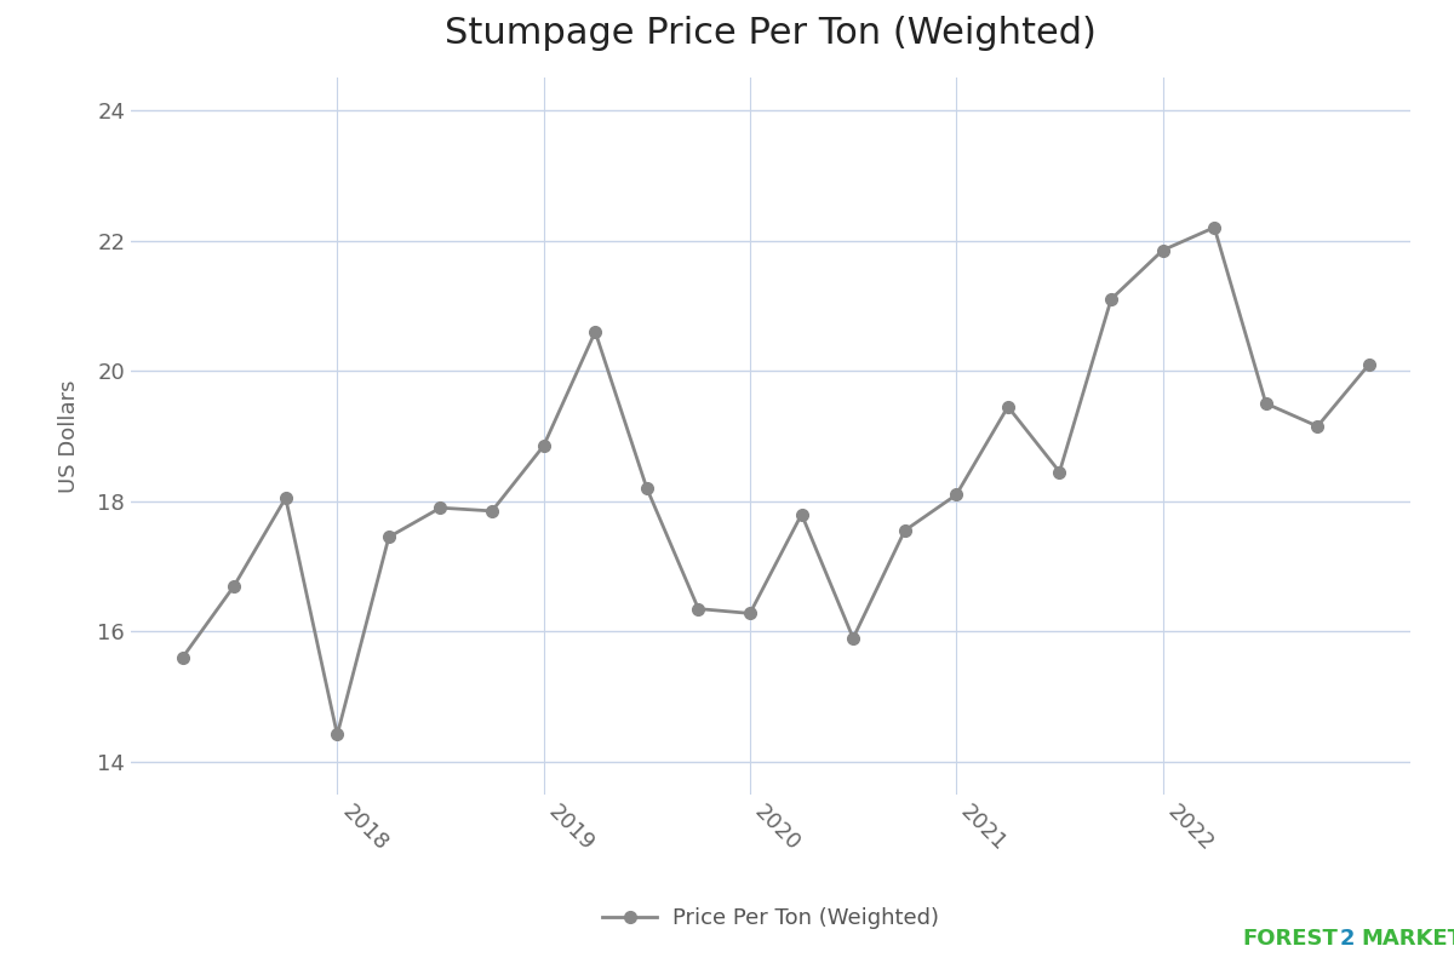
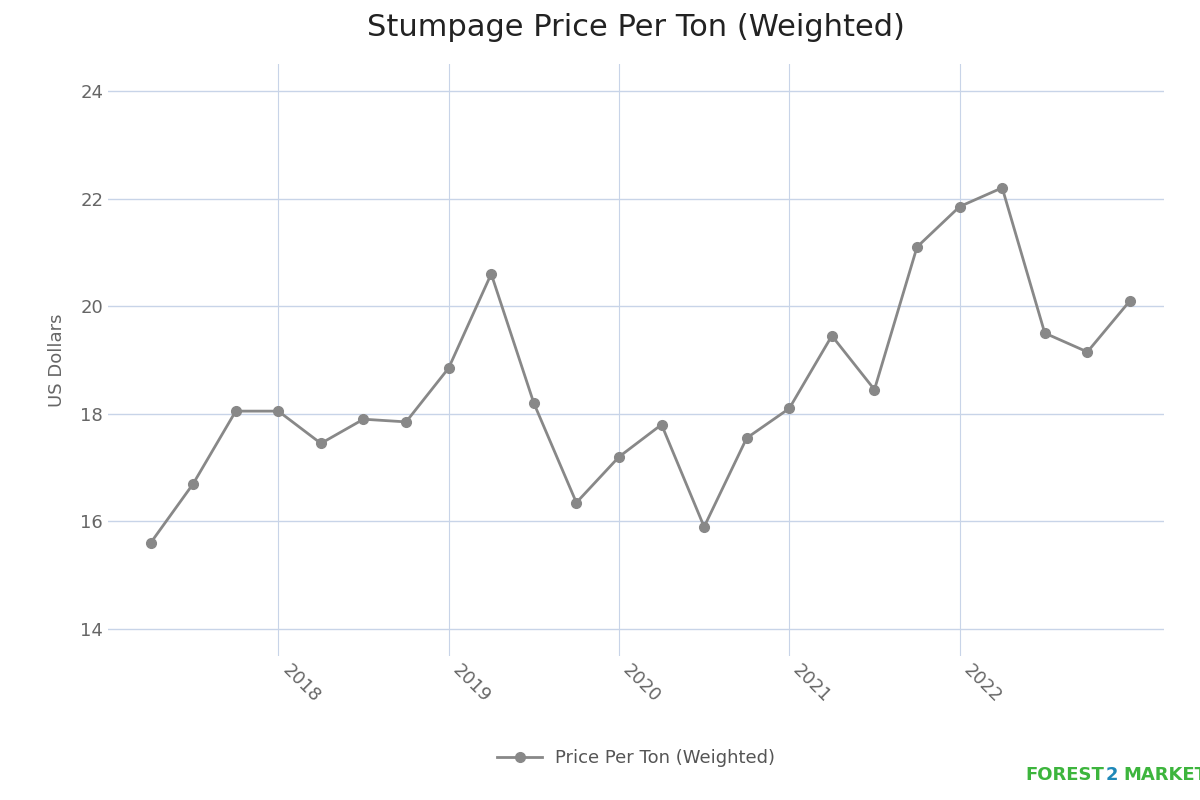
2018: 14.42 -> 18.05
2020: 16.28 -> 17.20
